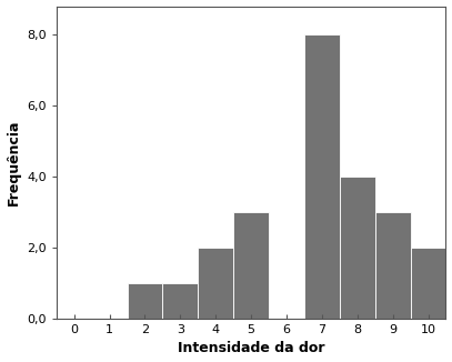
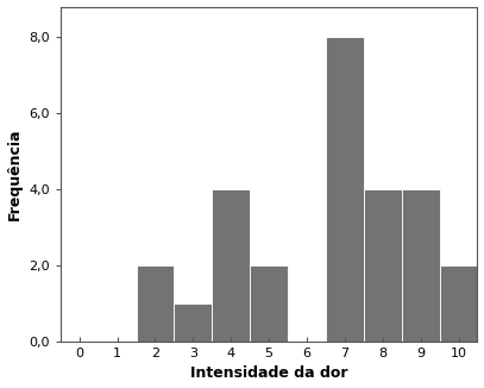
2: 1 -> 2
4: 2 -> 4
5: 3 -> 2
9: 3 -> 4
